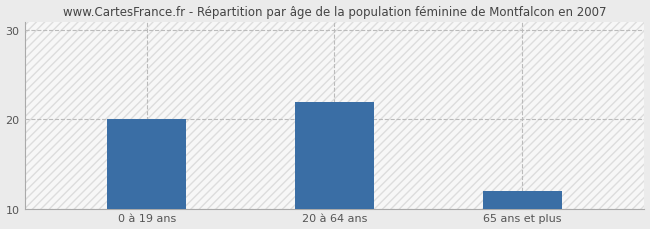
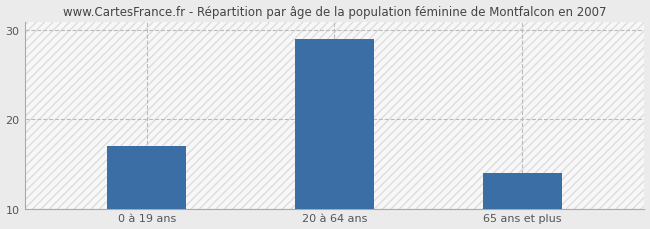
0 à 19 ans: 20 -> 17
20 à 64 ans: 22 -> 29
65 ans et plus: 12 -> 14
